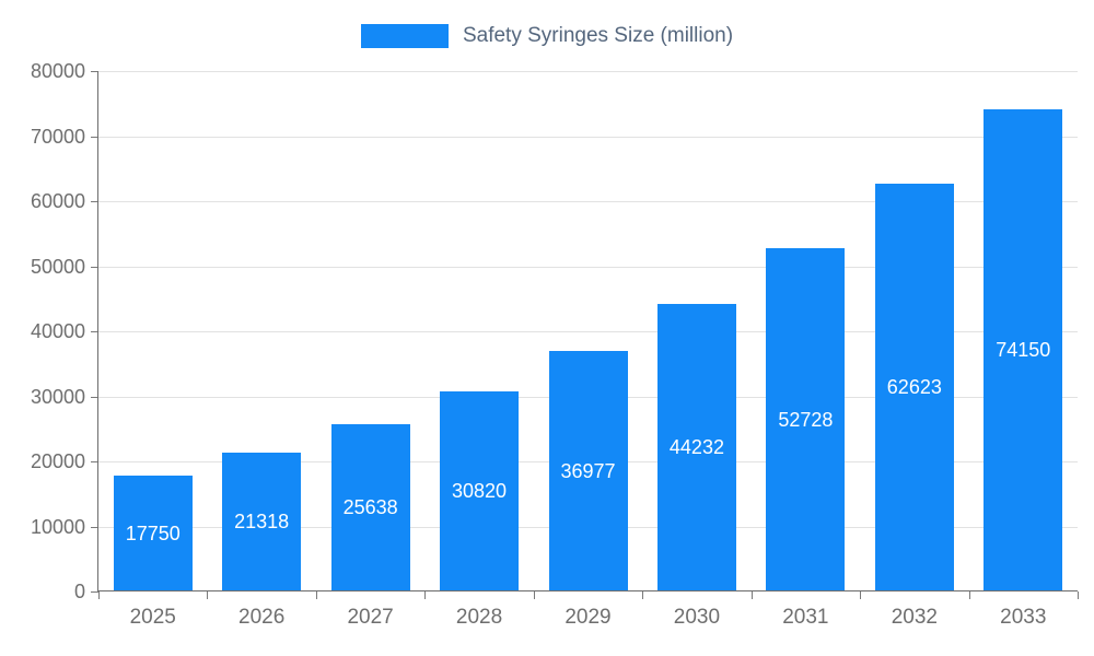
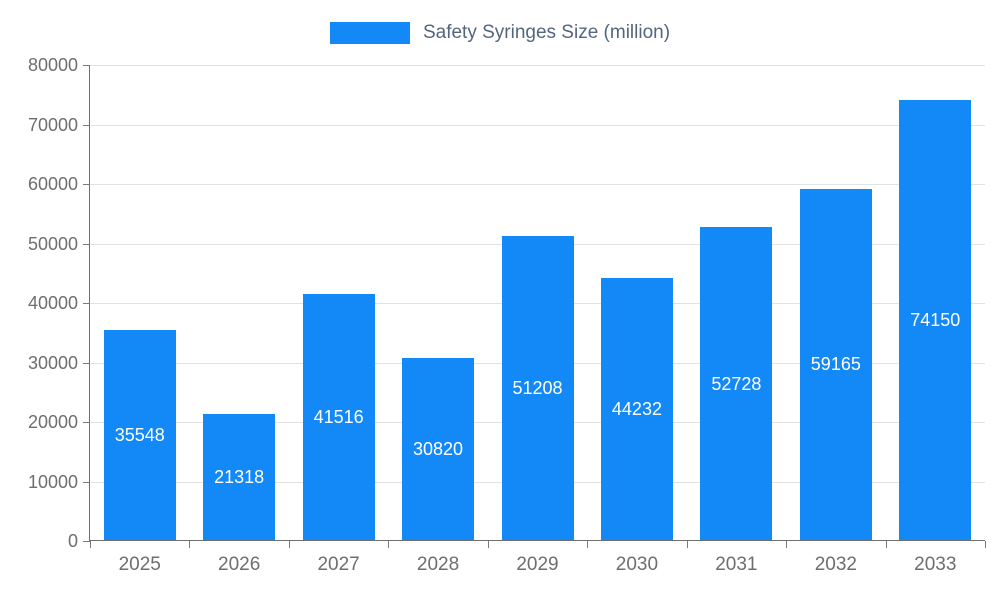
2025: 17750 -> 35548
2027: 25638 -> 41516
2029: 36977 -> 51208
2032: 62623 -> 59165
